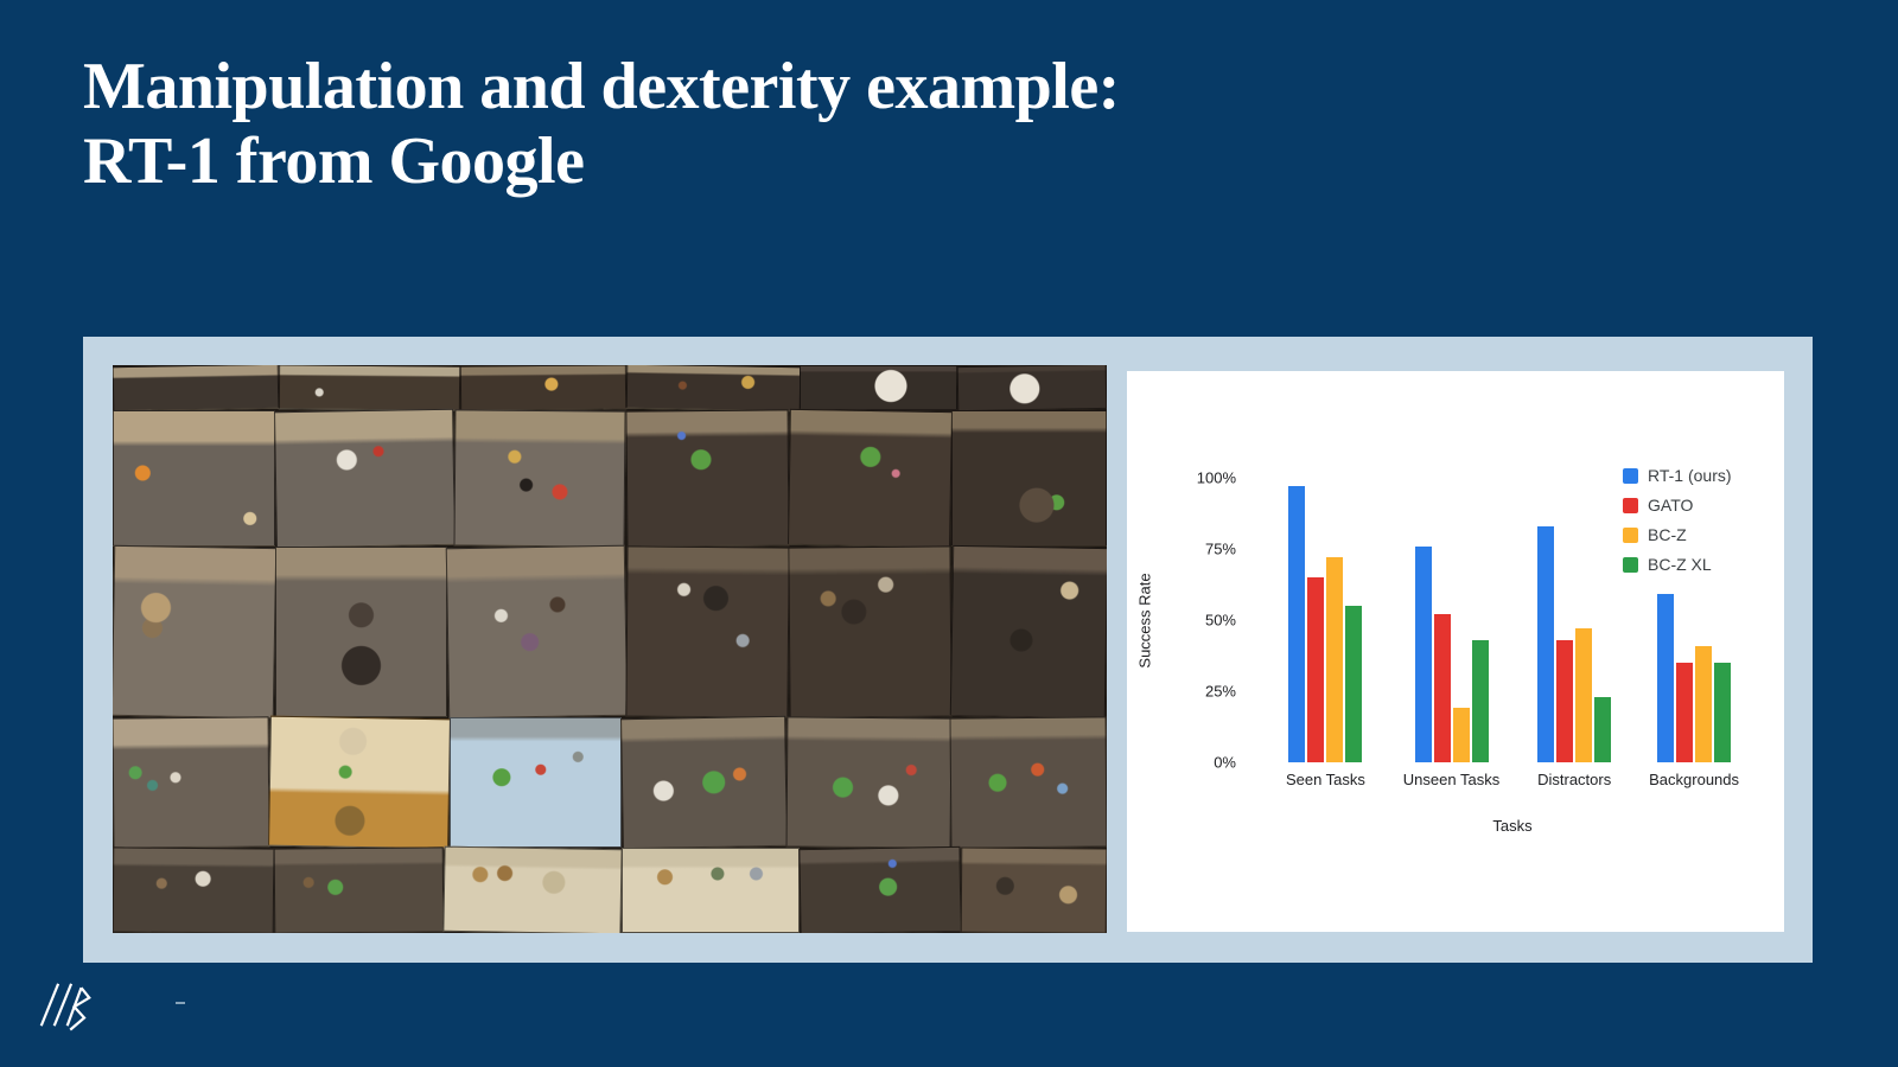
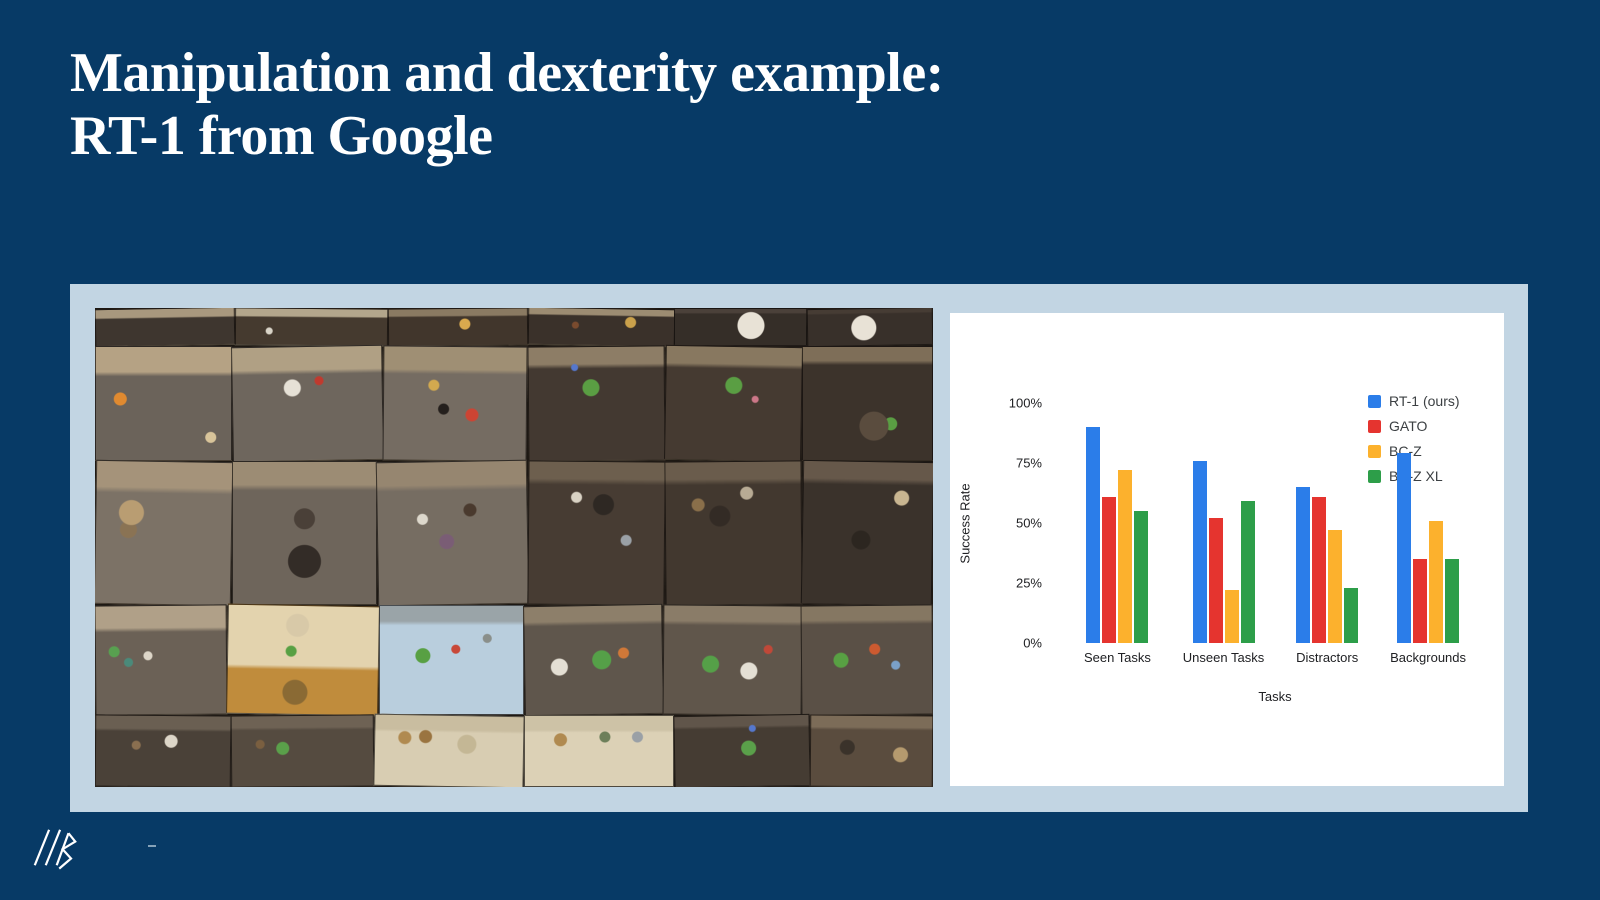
RT-1 (ours)/Seen Tasks: 97% -> 90%
GATO/Seen Tasks: 65% -> 61%
BC-Z/Unseen Tasks: 19% -> 22%
BC-Z XL/Unseen Tasks: 43% -> 59%
RT-1 (ours)/Distractors: 83% -> 65%
GATO/Distractors: 43% -> 61%
RT-1 (ours)/Backgrounds: 59% -> 79%
BC-Z/Backgrounds: 41% -> 51%
